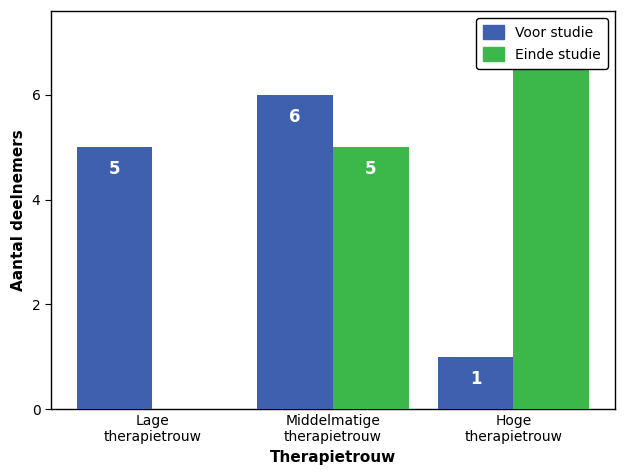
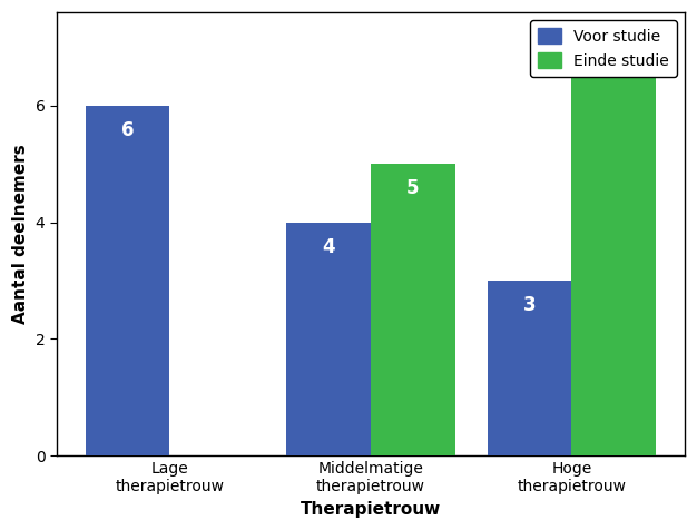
Voor studie/Lage therapietrouw: 5 -> 6
Voor studie/Middelmatige therapietrouw: 6 -> 4
Voor studie/Hoge therapietrouw: 1 -> 3
